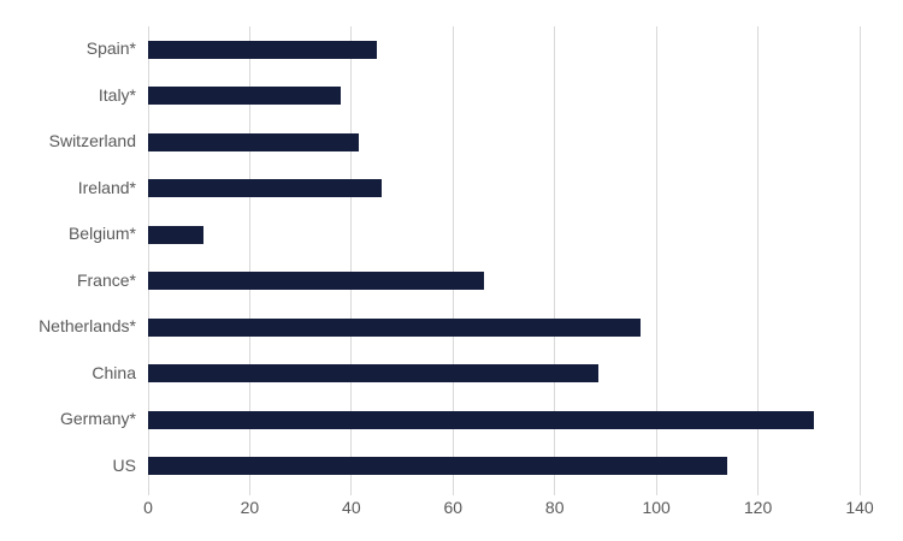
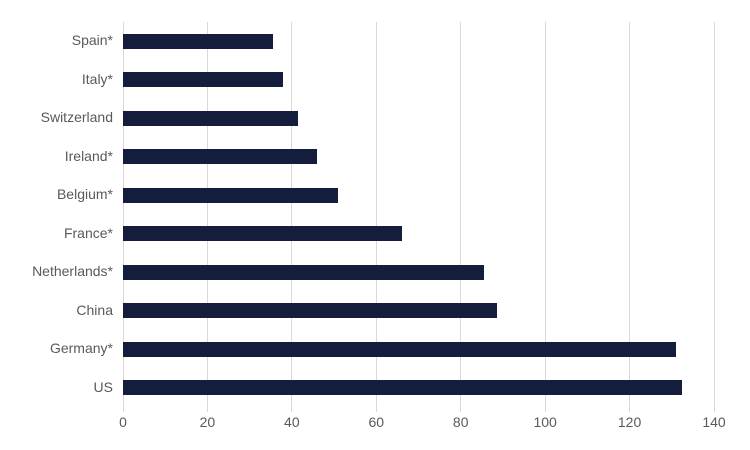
Spain*: 45 -> 36
Belgium*: 11 -> 51
Netherlands*: 97 -> 86
US: 114 -> 132
